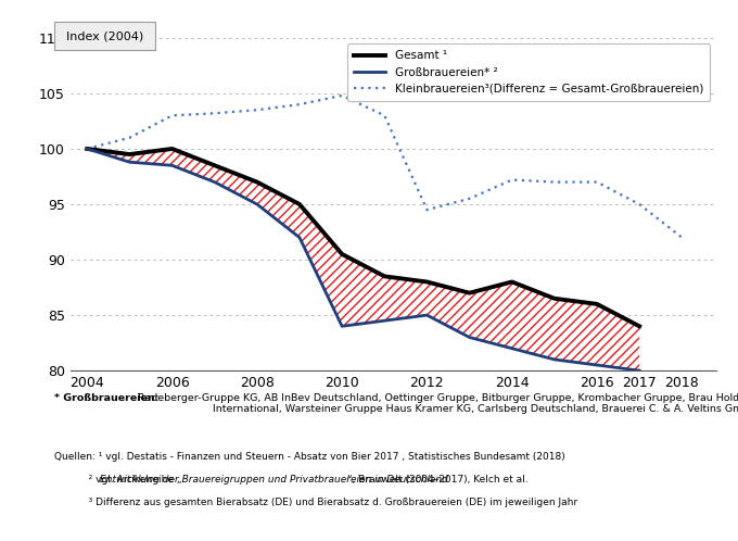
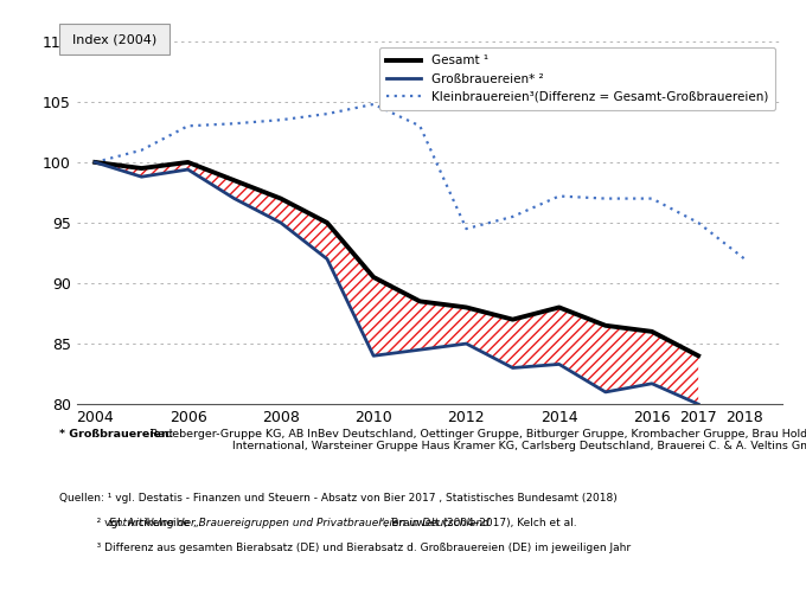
Großbrauereien* ²/2006: 98.5 -> 99.4
Großbrauereien* ²/2014: 82.0 -> 83.3
Großbrauereien* ²/2016: 80.5 -> 81.7
